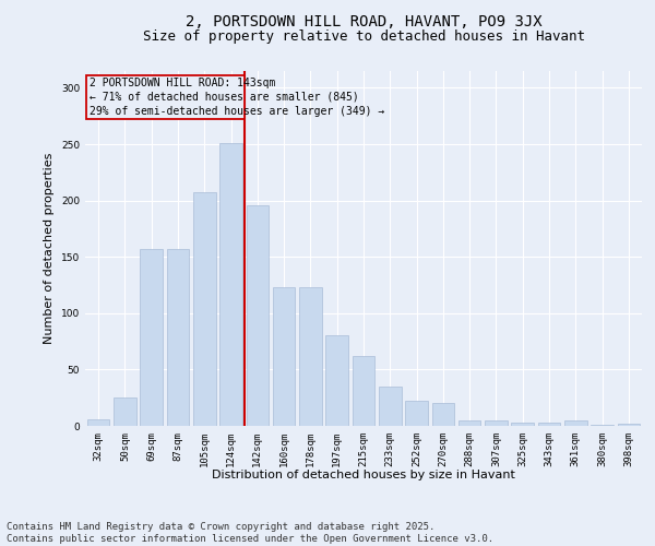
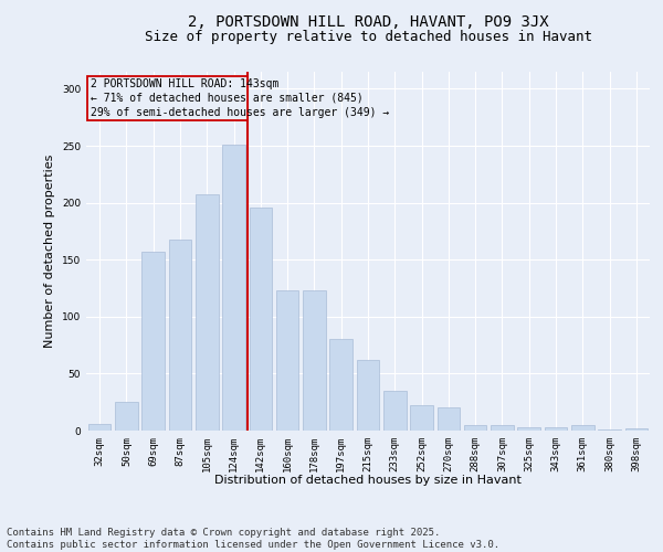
87sqm: 157 -> 168
